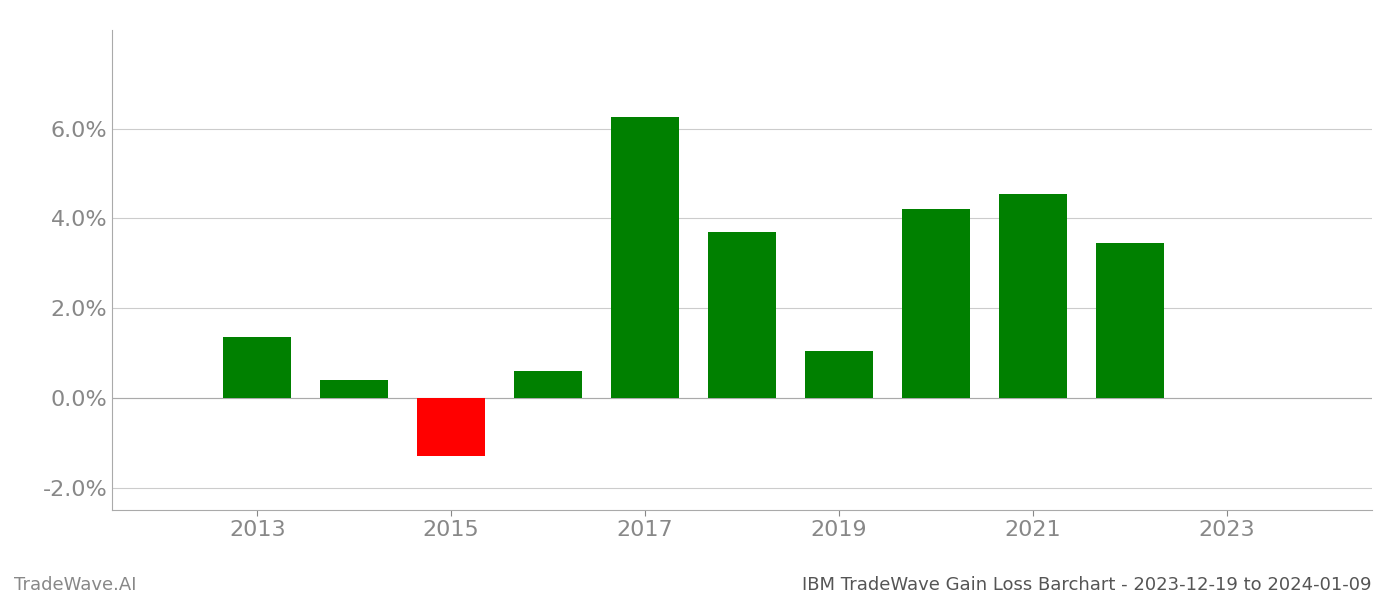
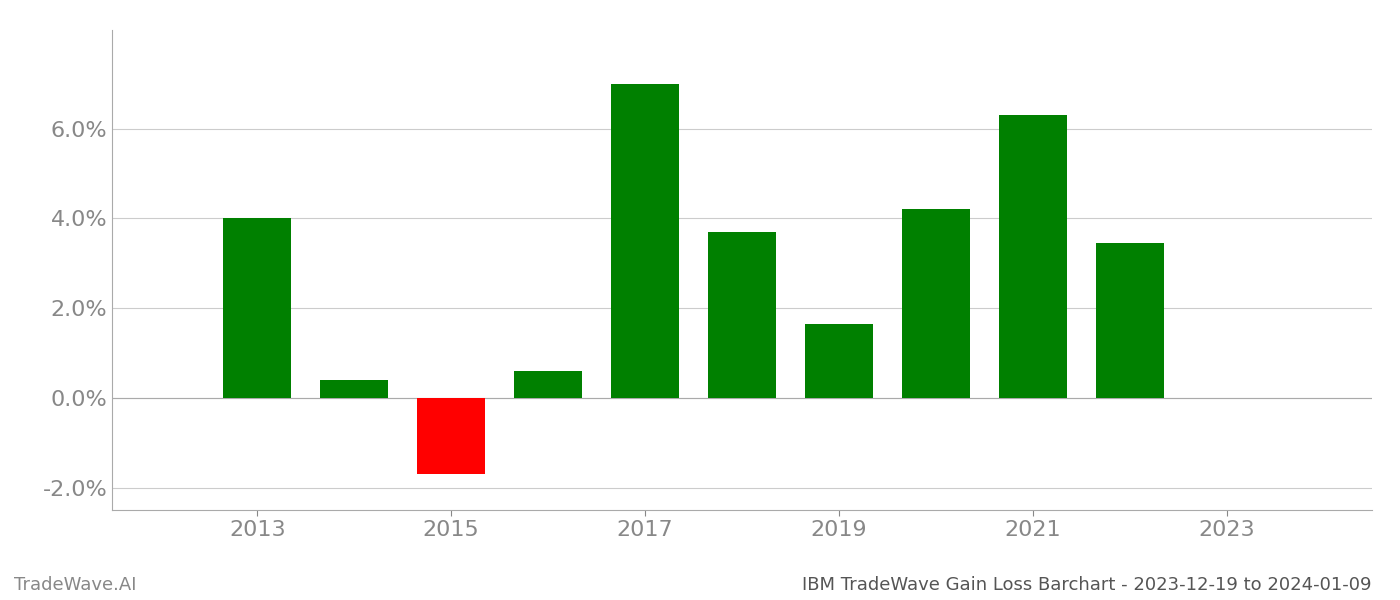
2013: 1.35% -> 4.00%
2015: -1.30% -> -1.70%
2017: 6.25% -> 7.00%
2019: 1.05% -> 1.65%
2021: 4.55% -> 6.30%
